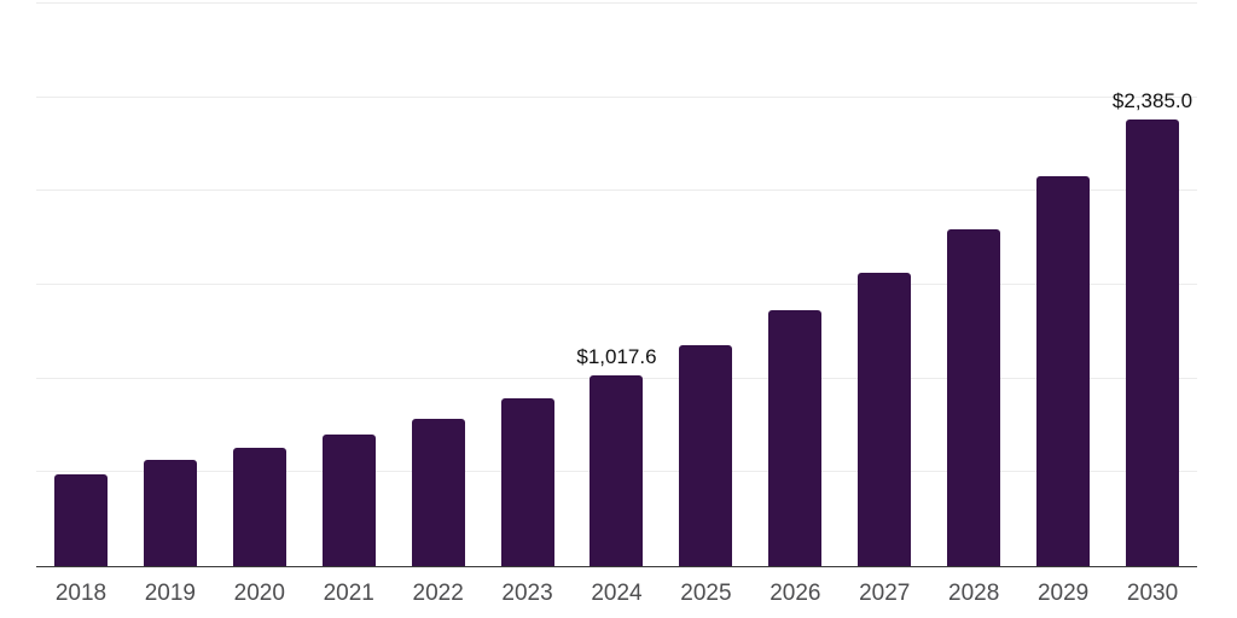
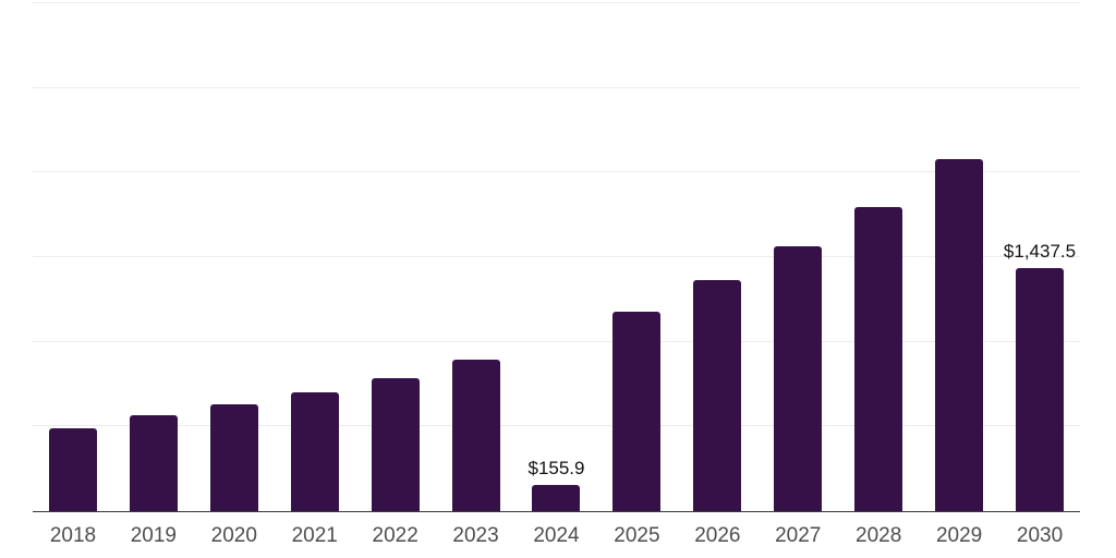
2024: $1,017.6 -> $155.9
2030: $2,385.0 -> $1,437.5
